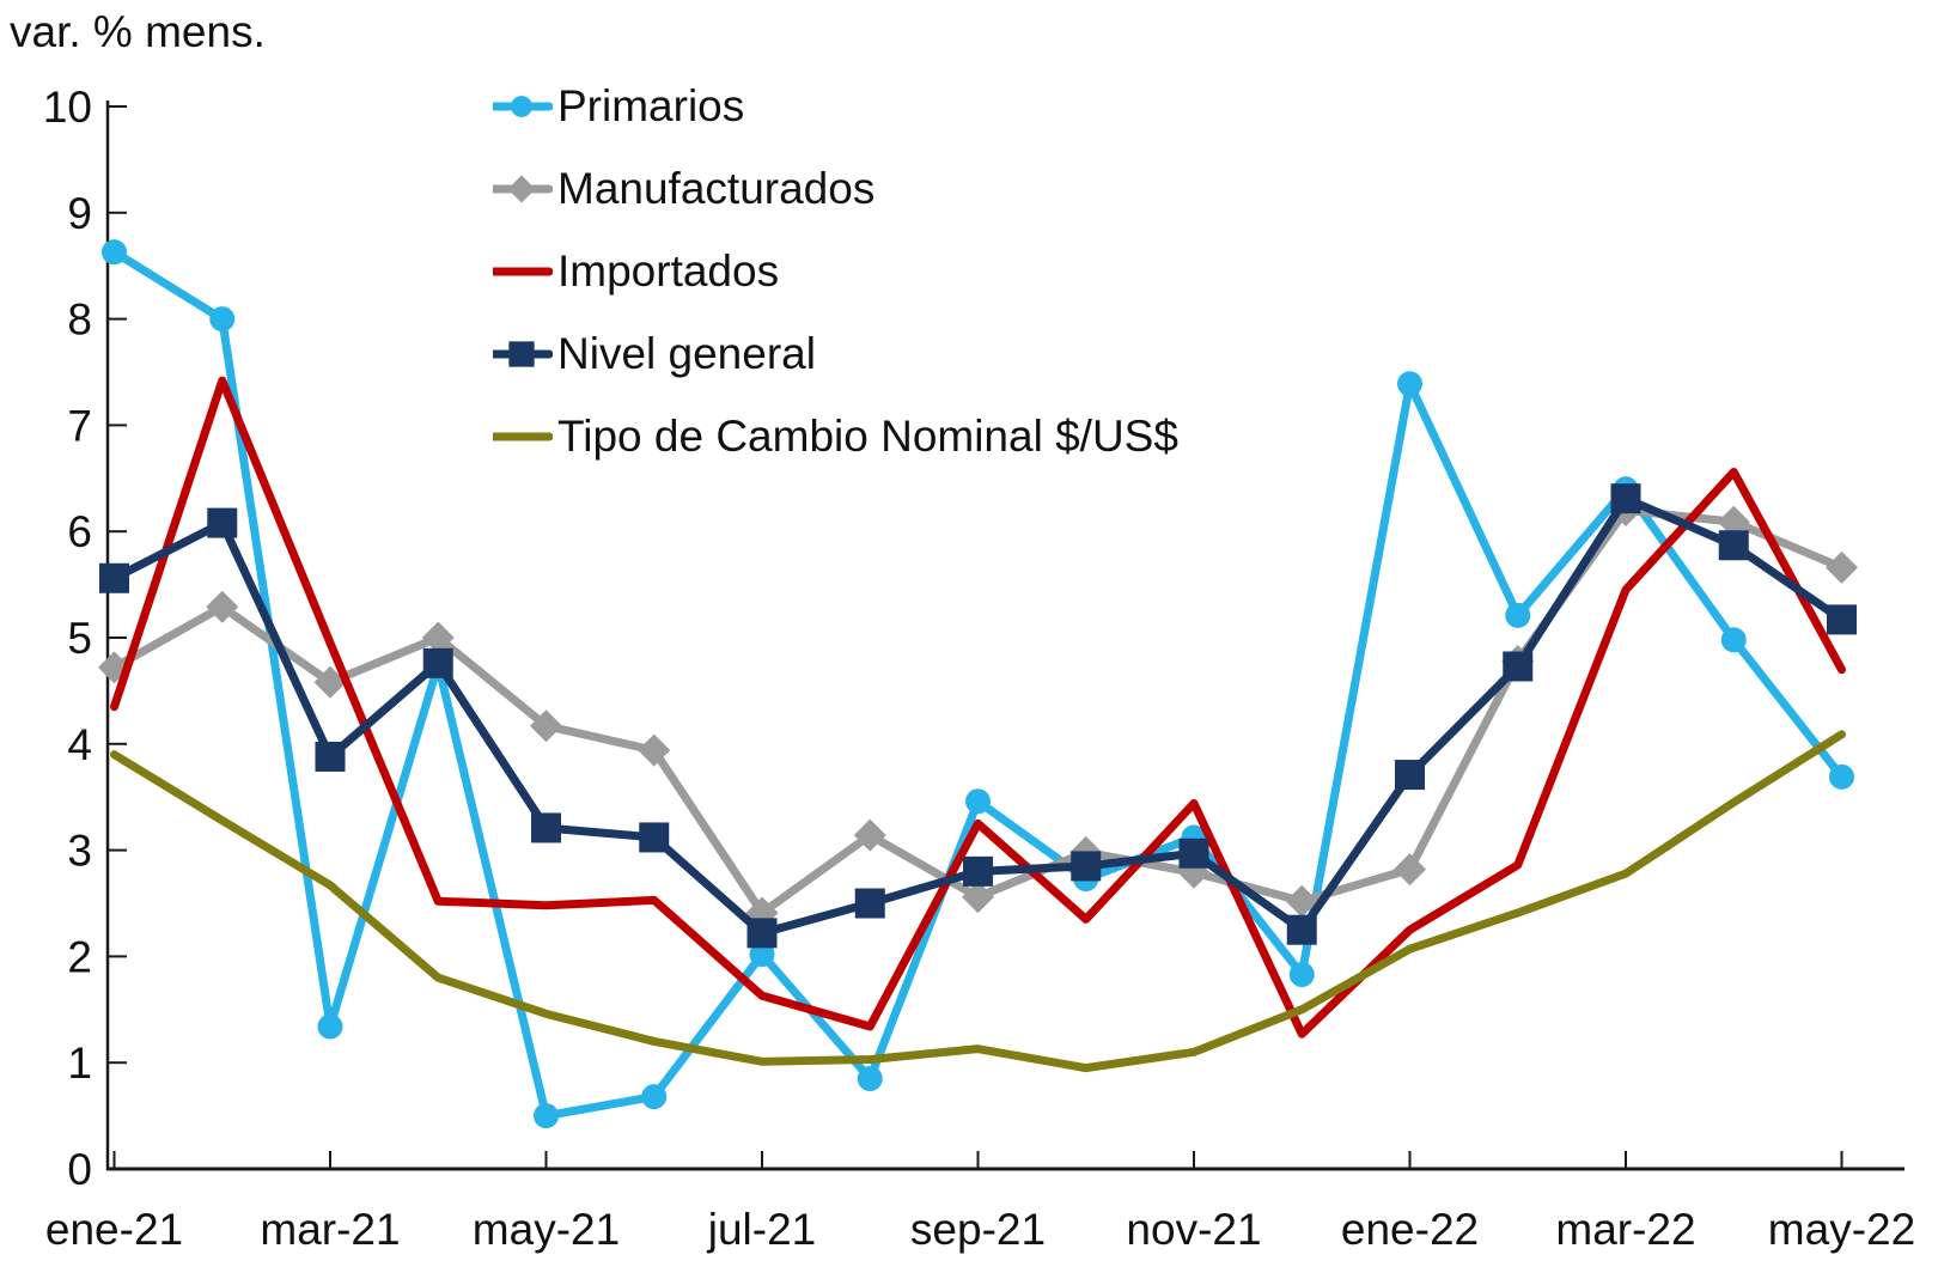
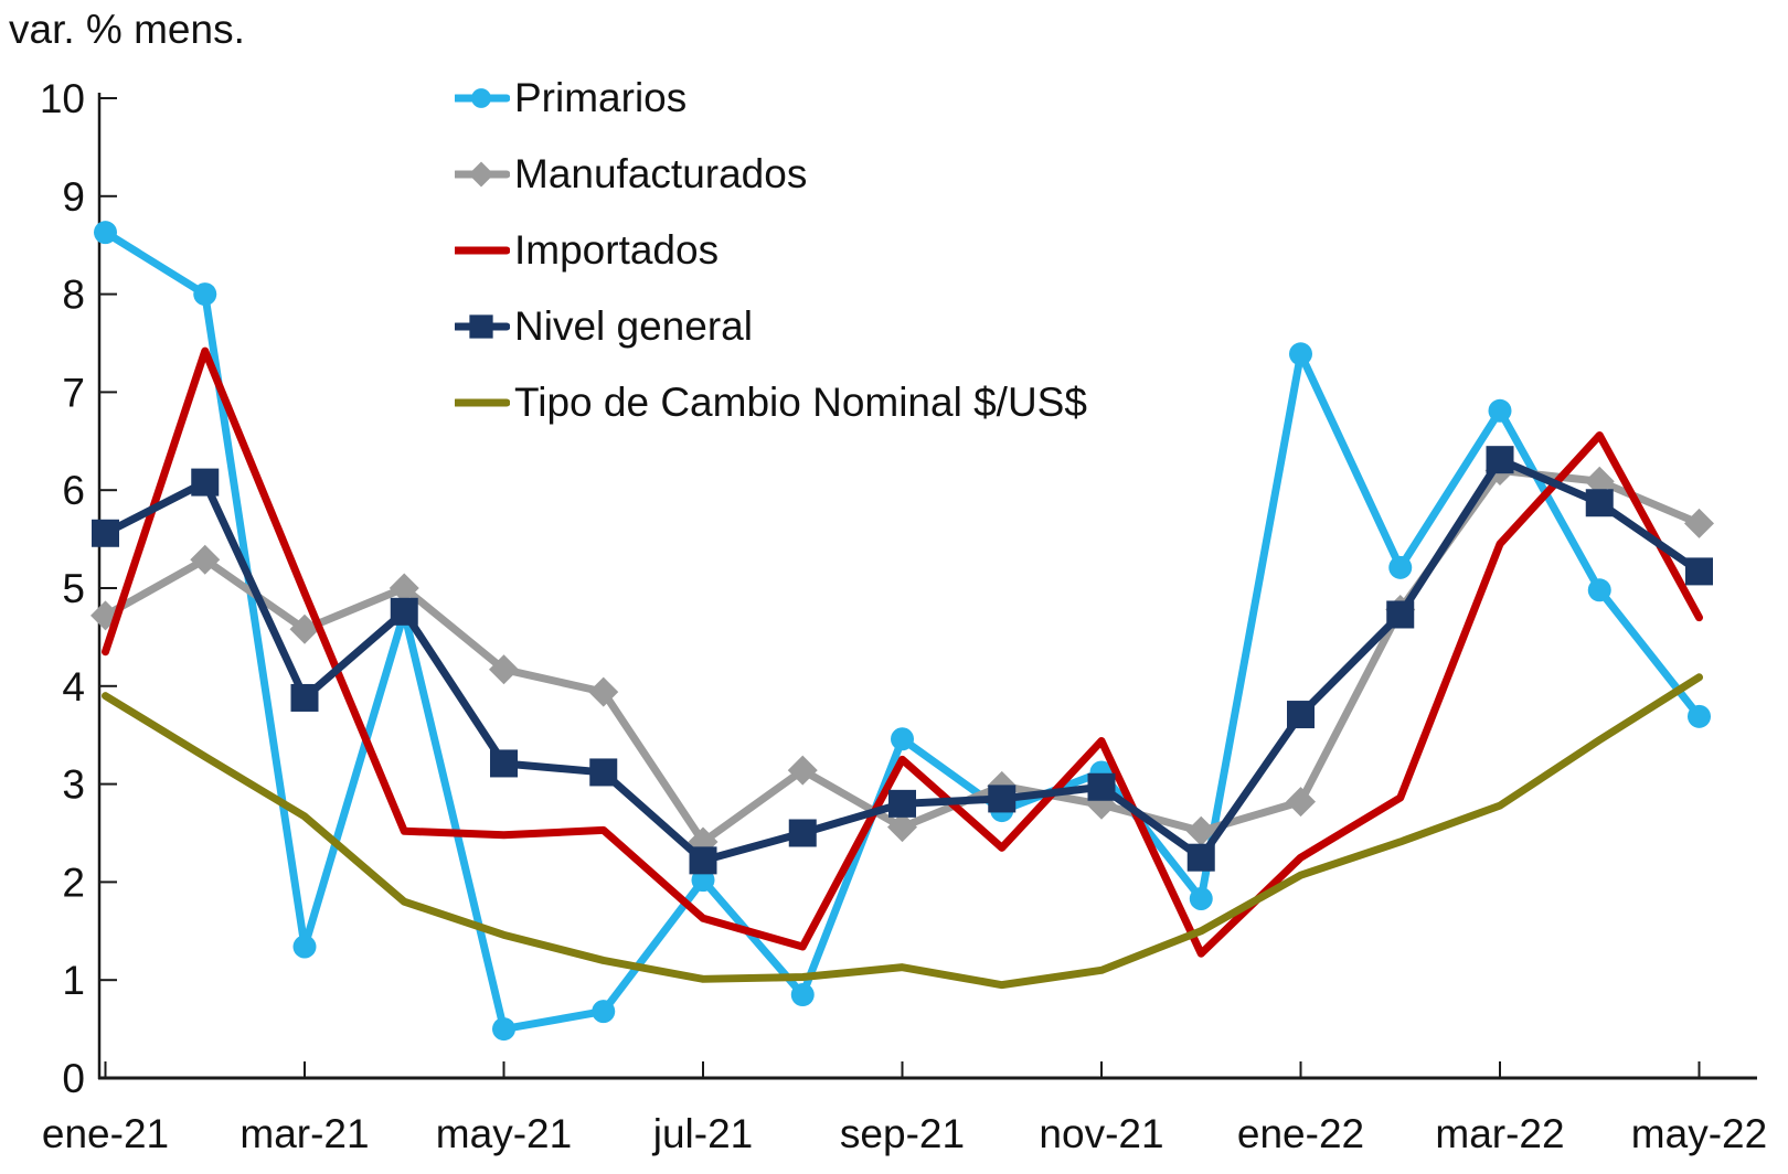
Primarios/mar-22: 6.4 -> 6.8
